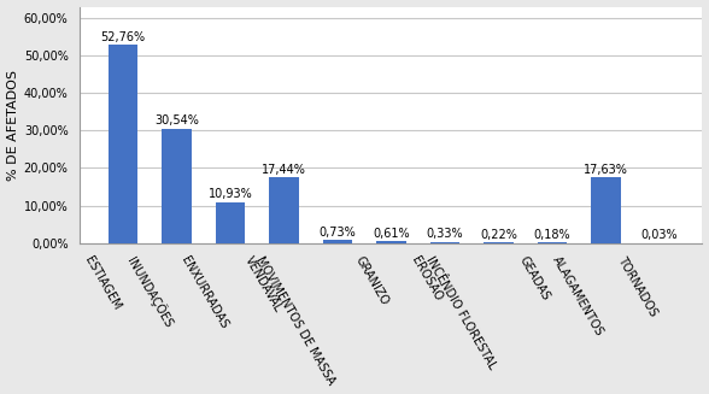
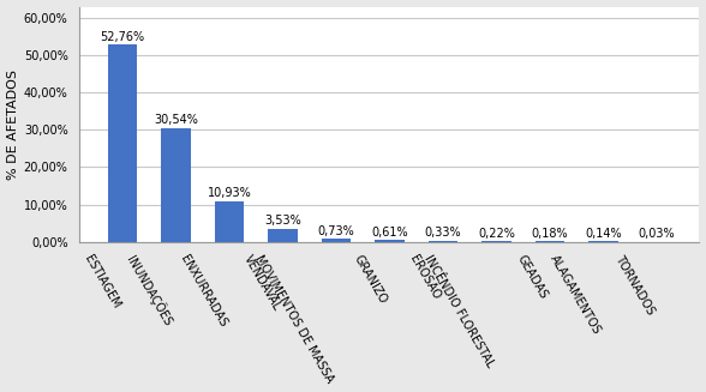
VENDAVAL: 17,44% -> 3,53%
ALAGAMENTOS: 17,63% -> 0,14%
